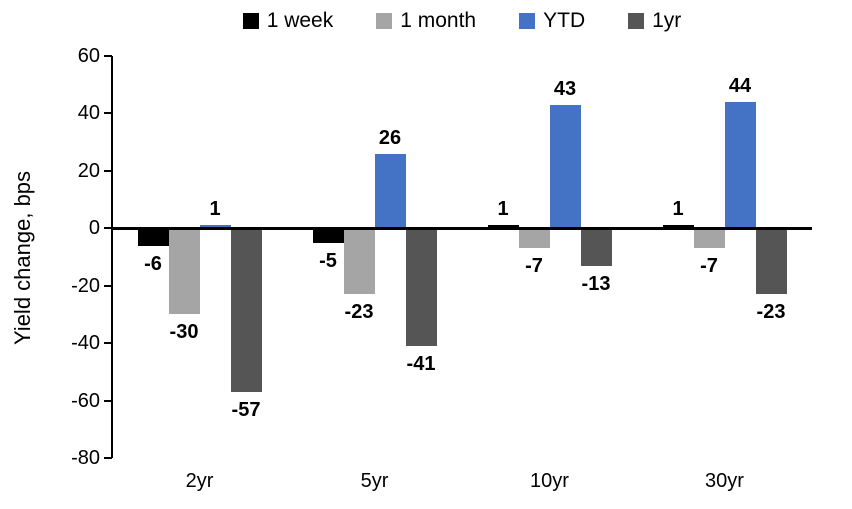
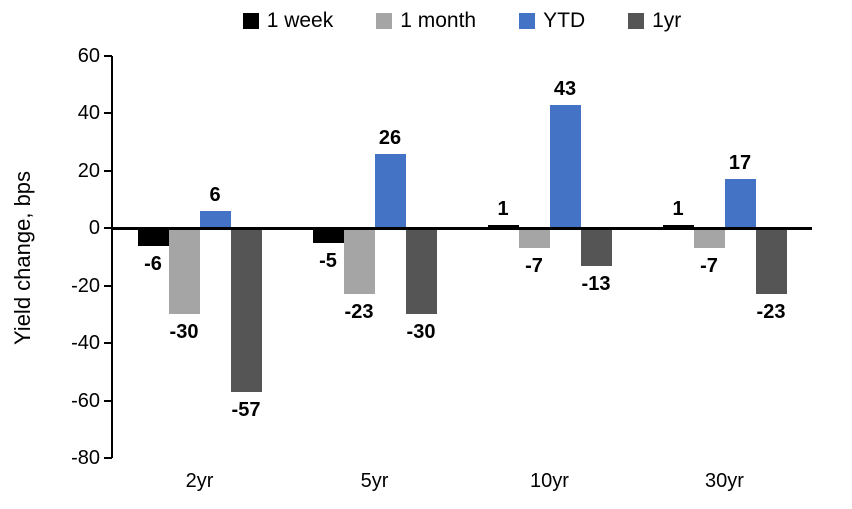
YTD/2yr: 1 -> 6
1yr/5yr: -41 -> -30
YTD/30yr: 44 -> 17
